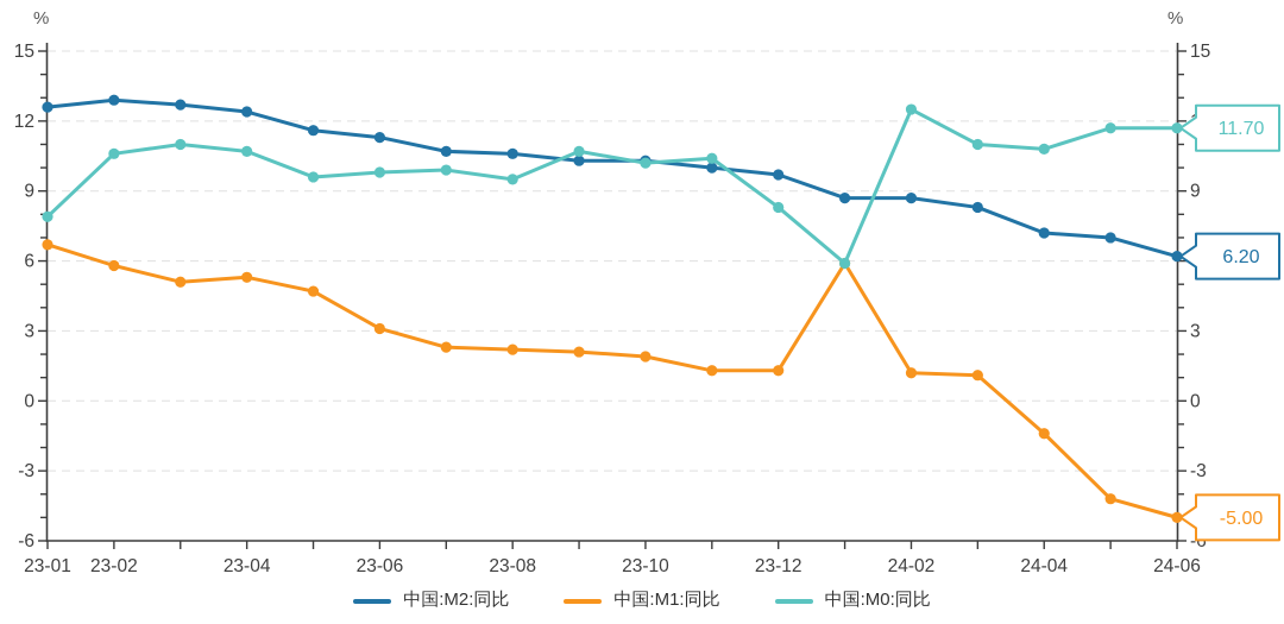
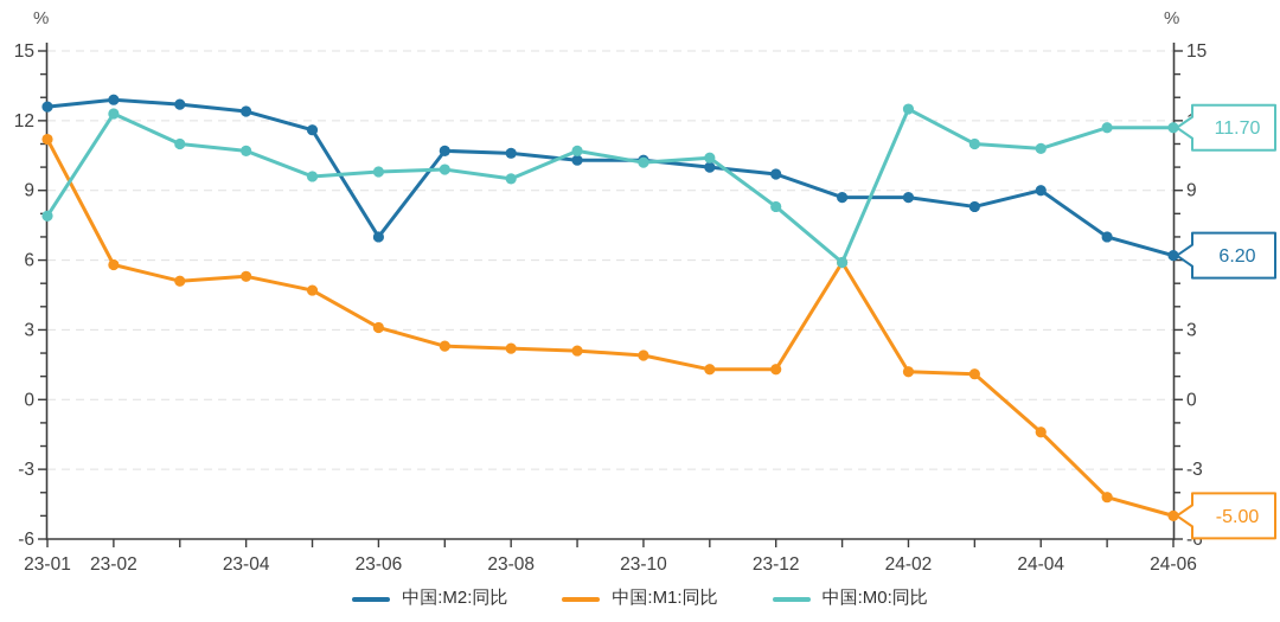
中国:M1:同比/23-01: 6.7 -> 11.2
中国:M0:同比/23-02: 10.6 -> 12.3
中国:M2:同比/23-06: 11.3 -> 7.0
中国:M2:同比/24-04: 7.2 -> 9.0
